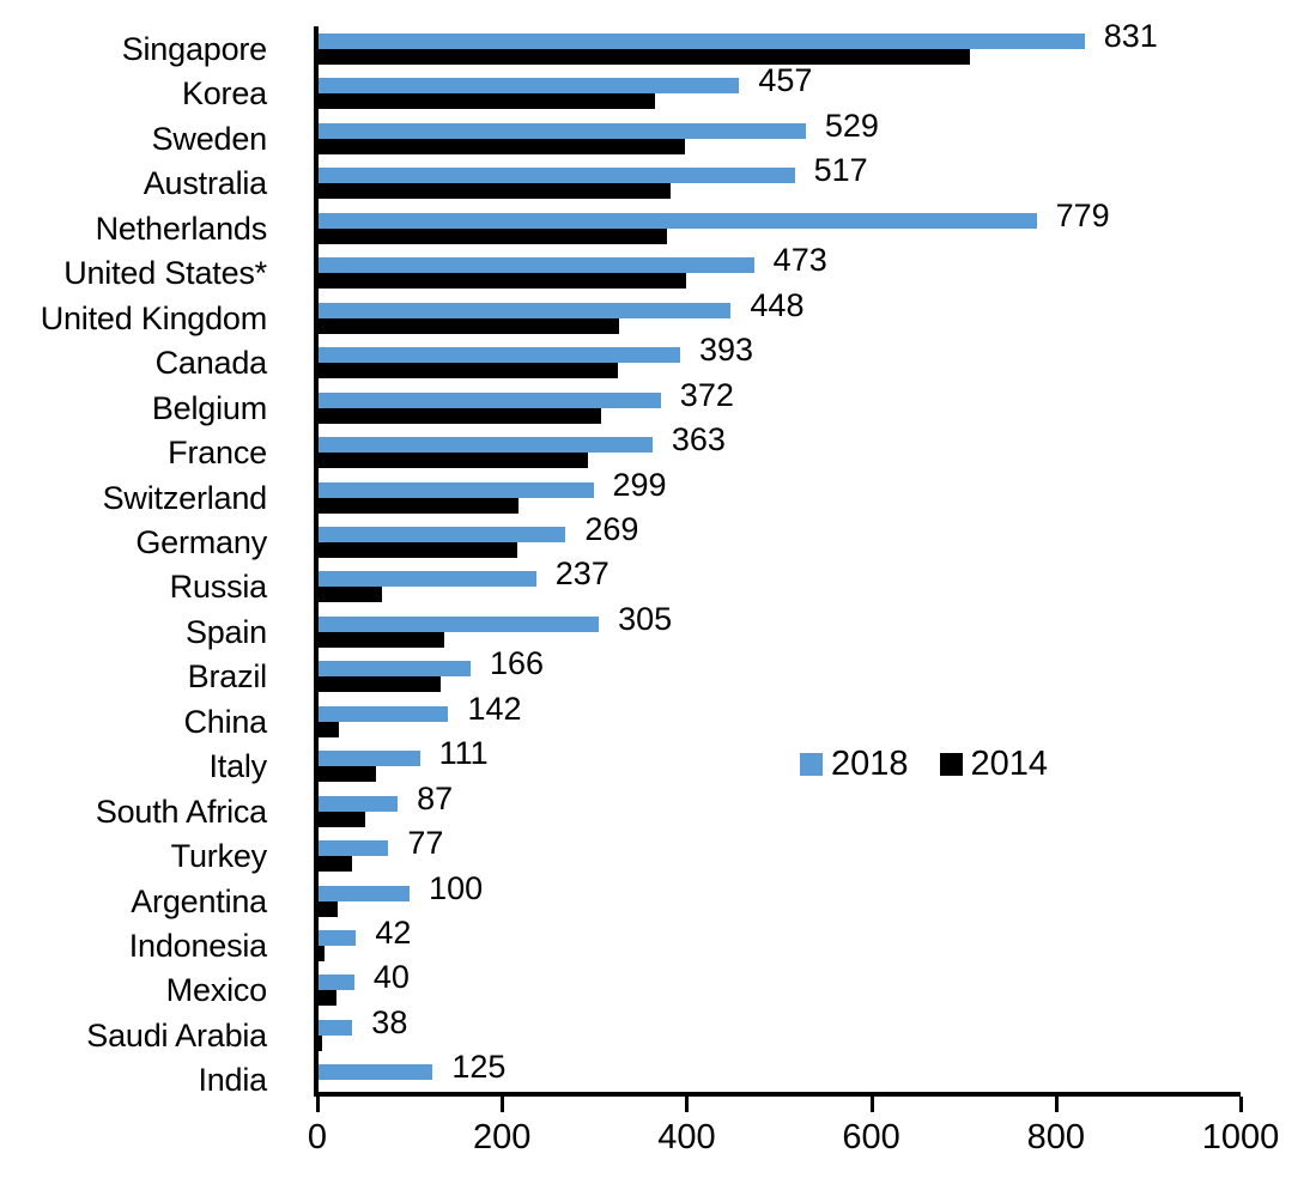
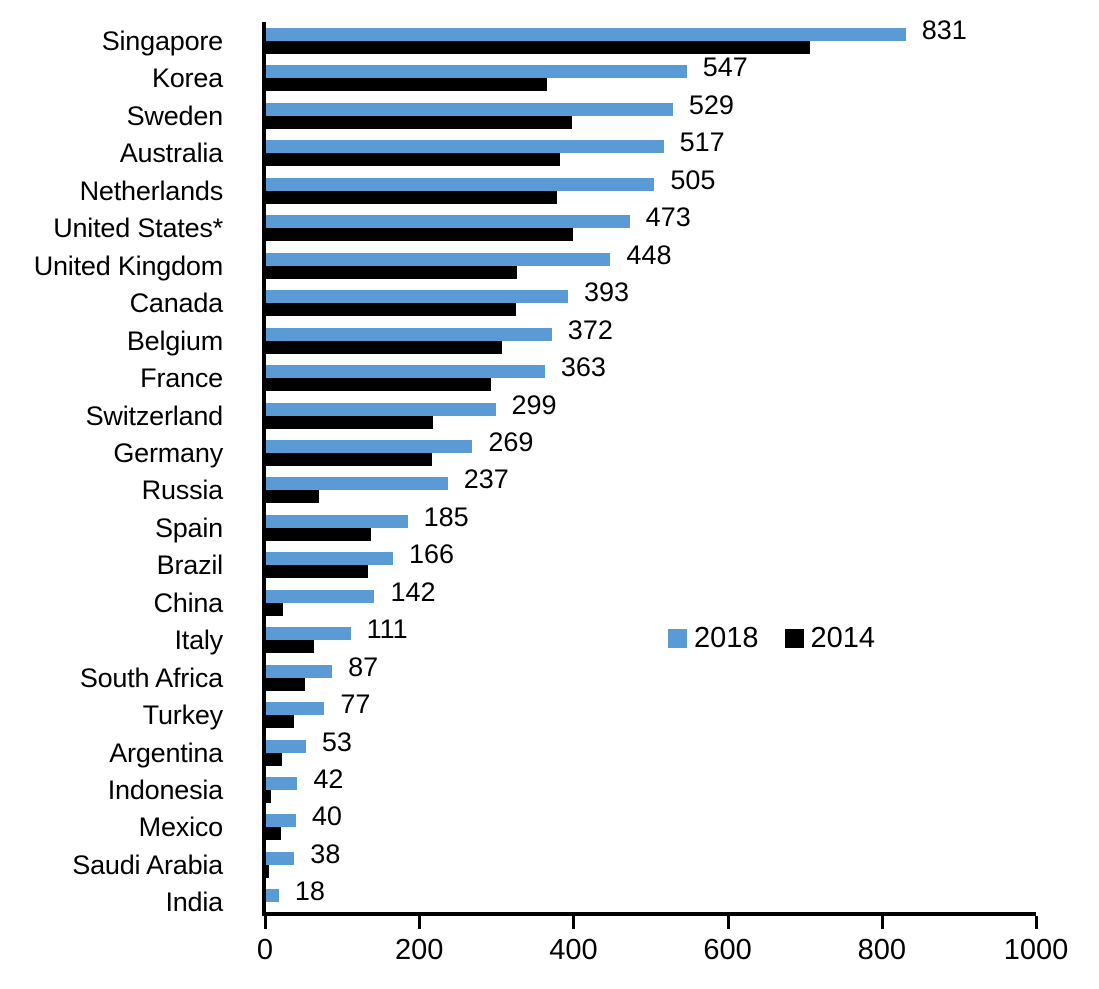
2018/Korea: 457 -> 547
2018/Netherlands: 779 -> 505
2018/Spain: 305 -> 185
2018/Argentina: 100 -> 53
2018/India: 125 -> 18
